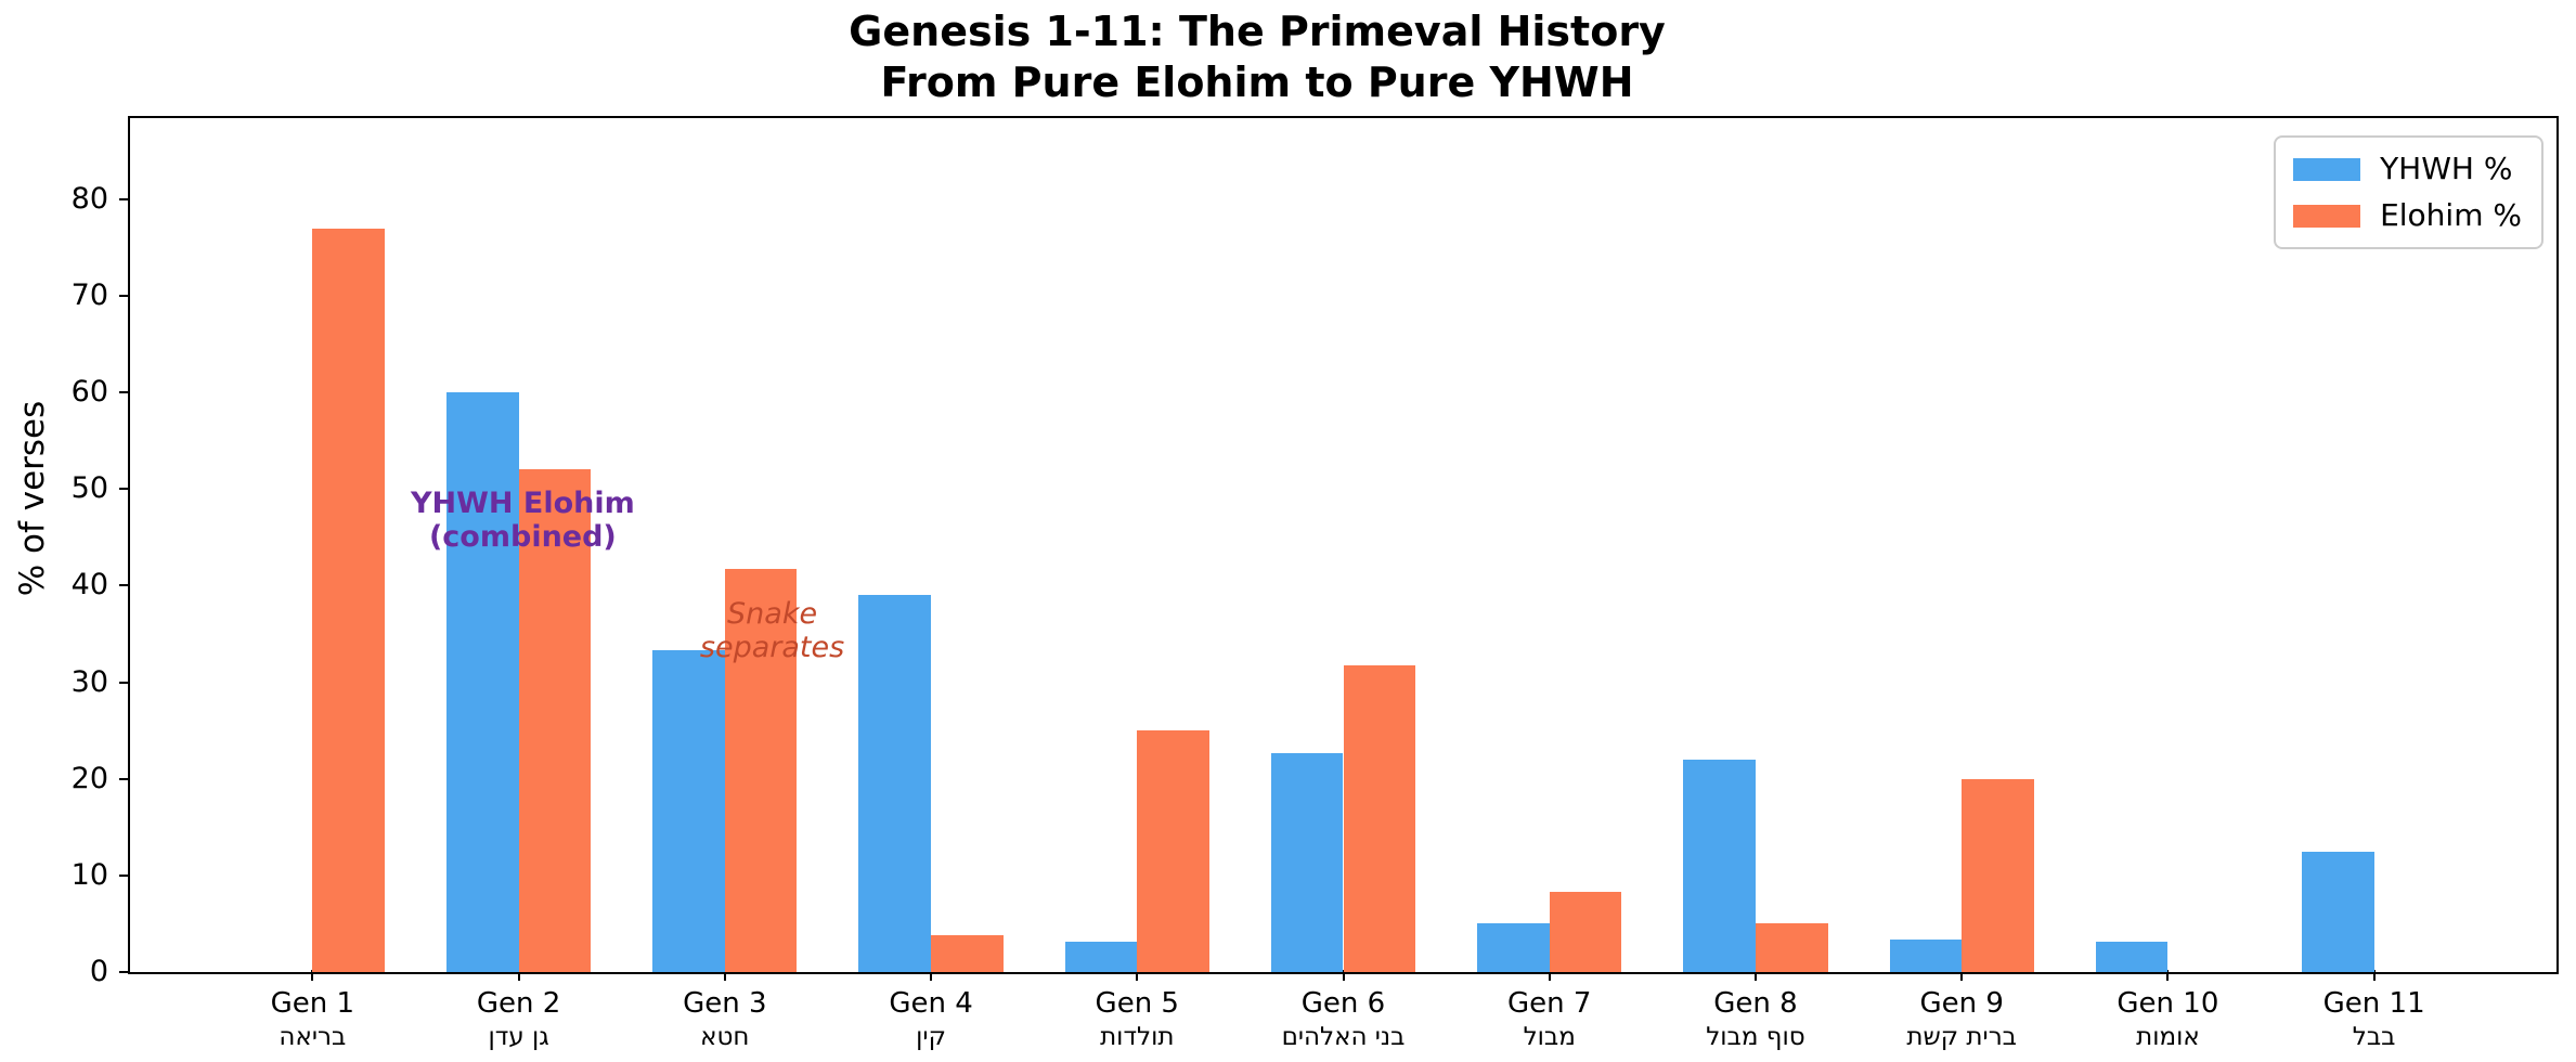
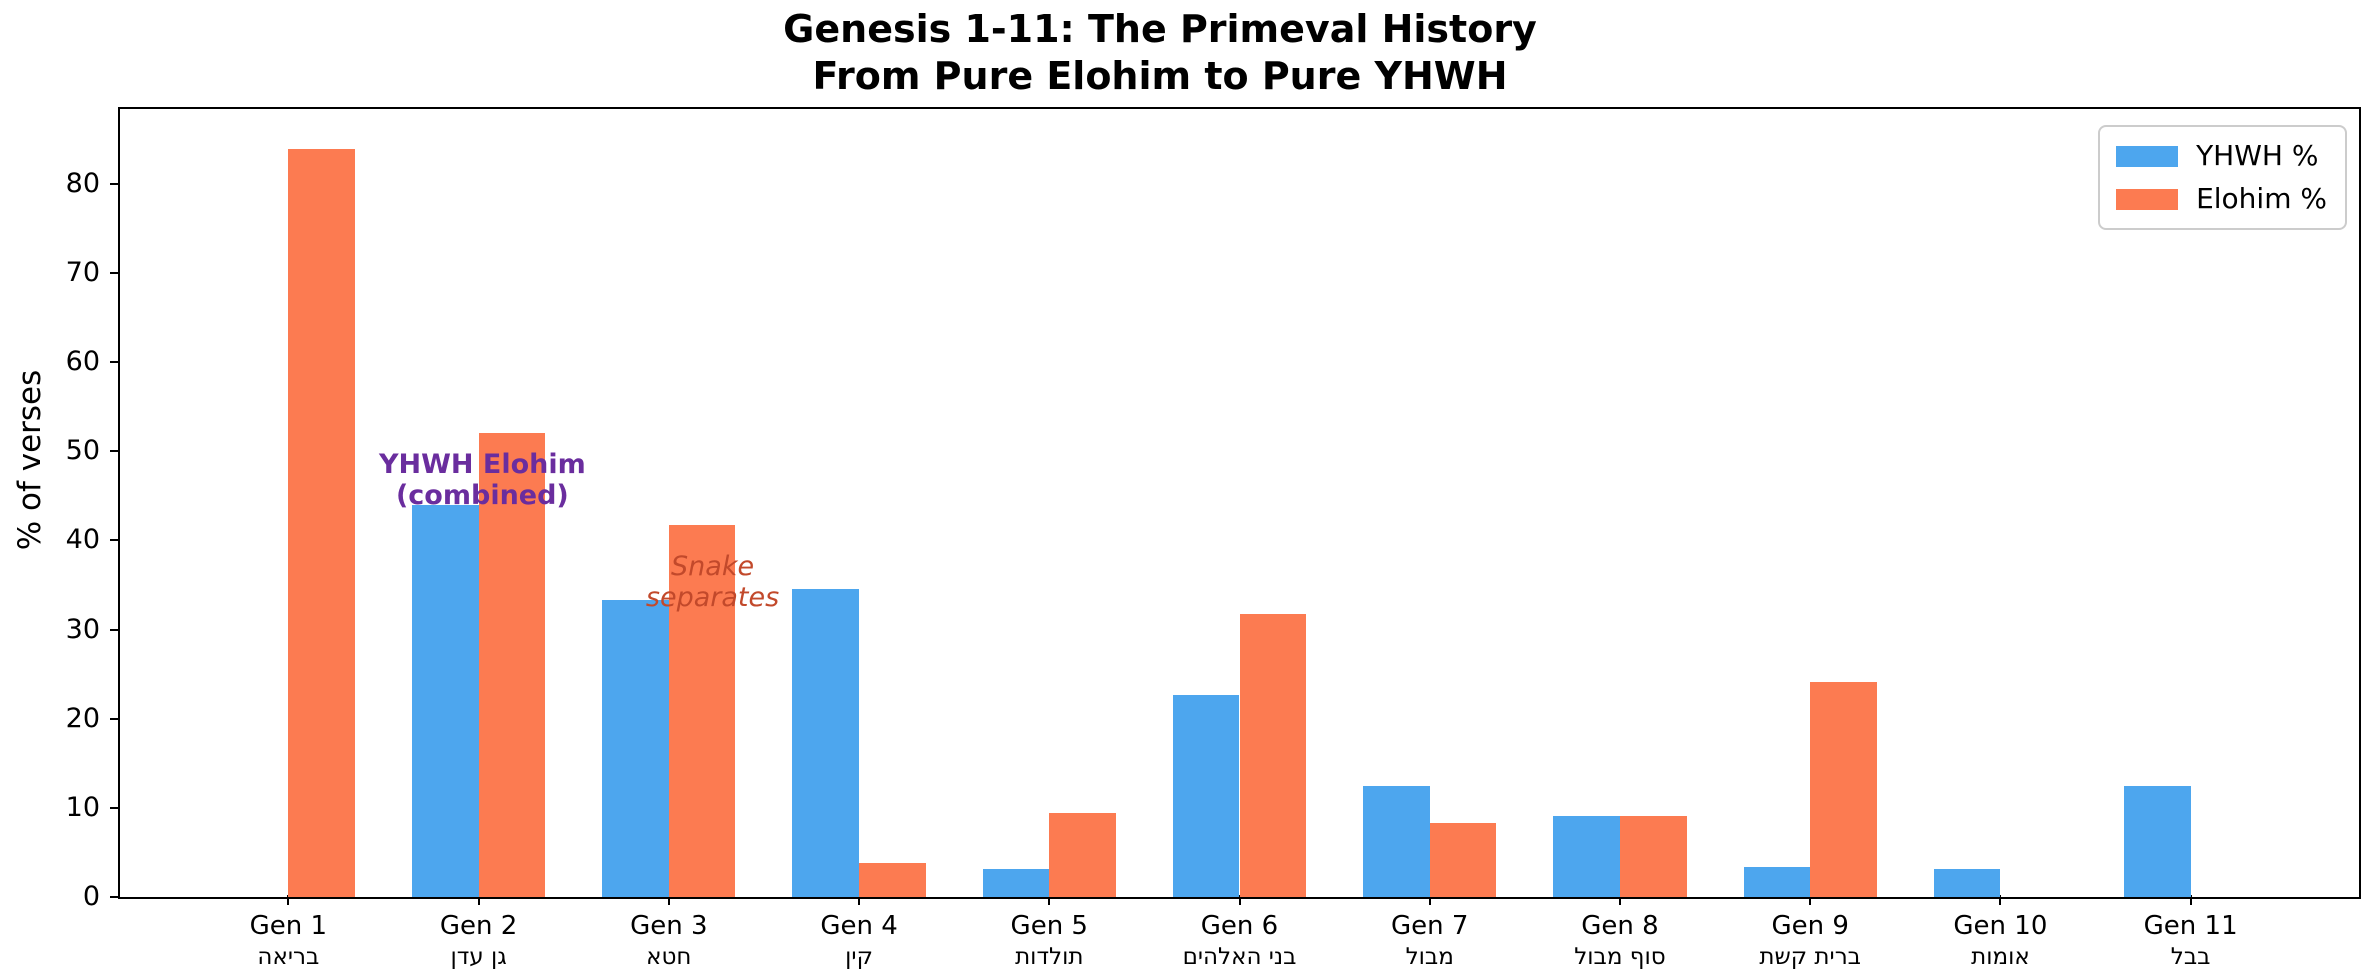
Elohim %/Gen 1: 77 -> 84
YHWH %/Gen 2: 60 -> 44
YHWH %/Gen 4: 39 -> 35
Elohim %/Gen 5: 25 -> 9
YHWH %/Gen 7: 5 -> 12
YHWH %/Gen 8: 22 -> 9
Elohim %/Gen 8: 5 -> 9
Elohim %/Gen 9: 20 -> 24
